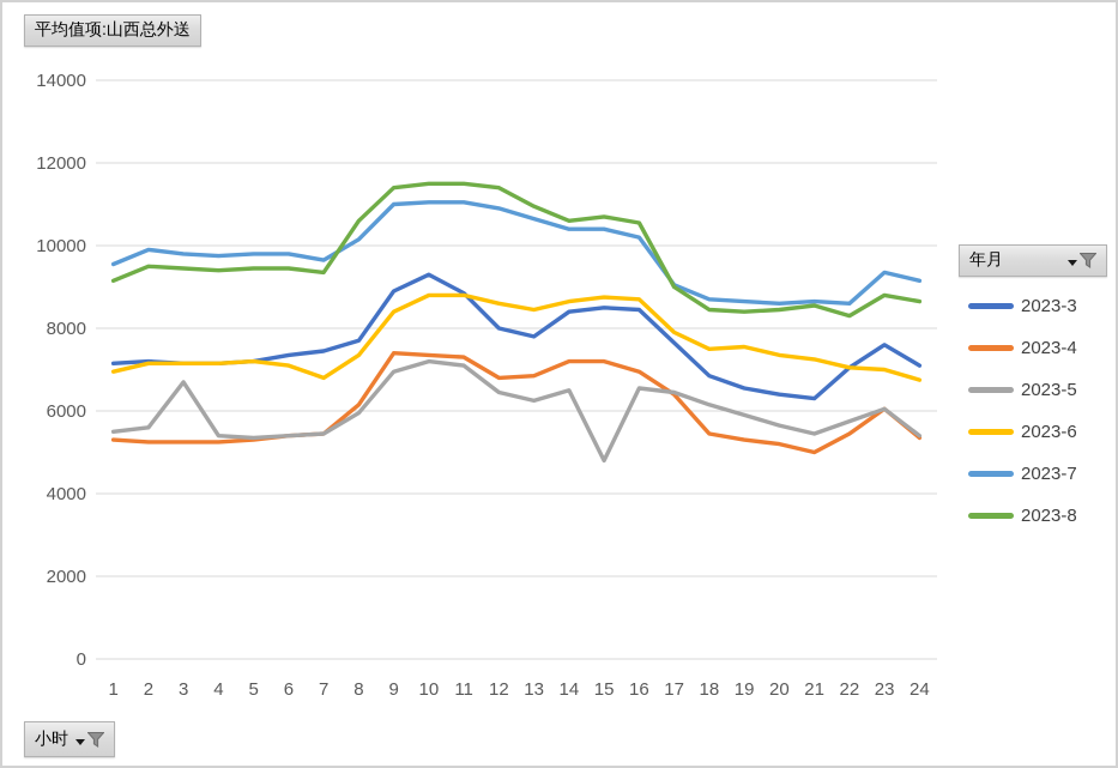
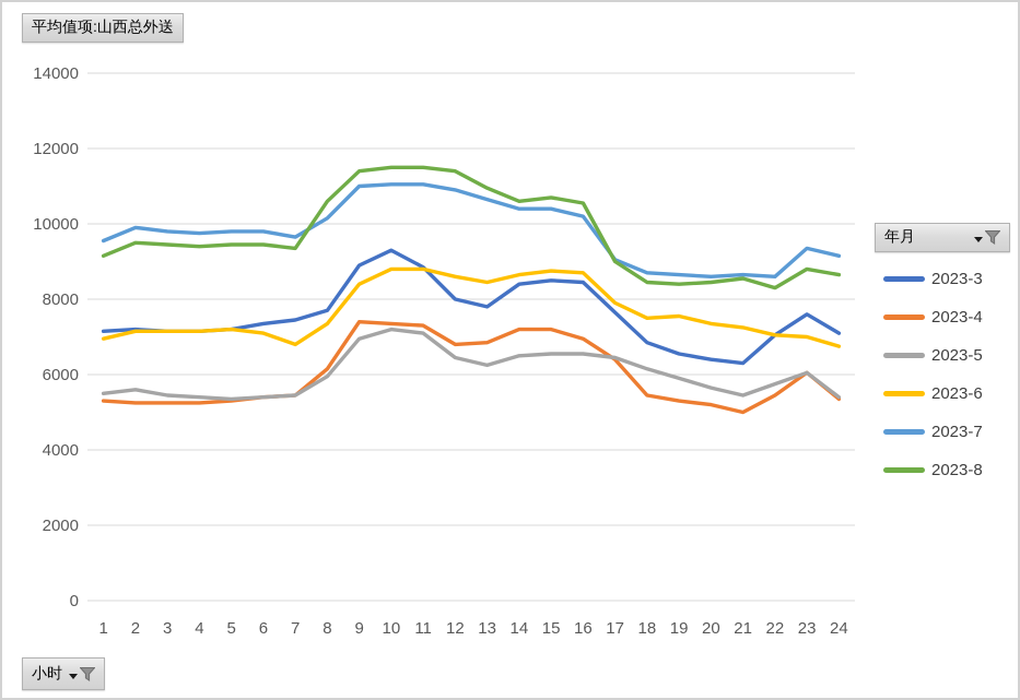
2023-5/3: 6700 -> 5400
2023-5/15: 4800 -> 6600
